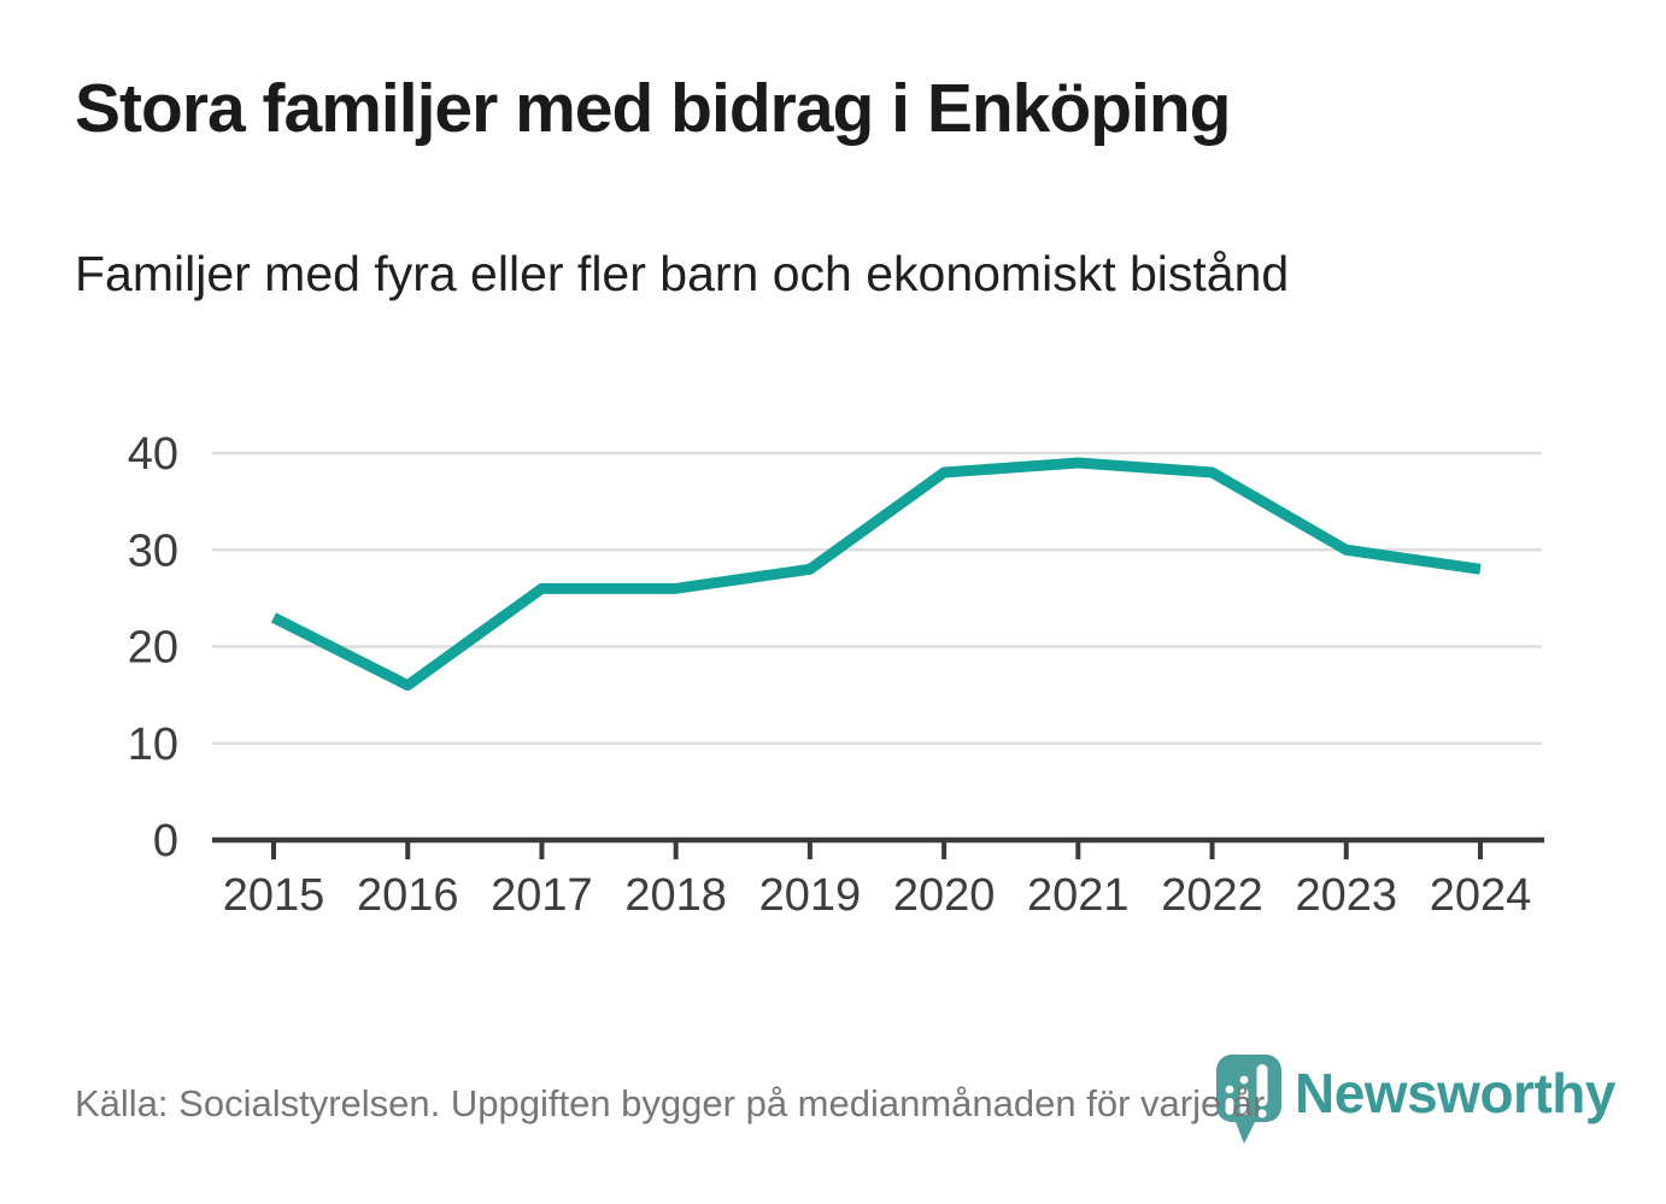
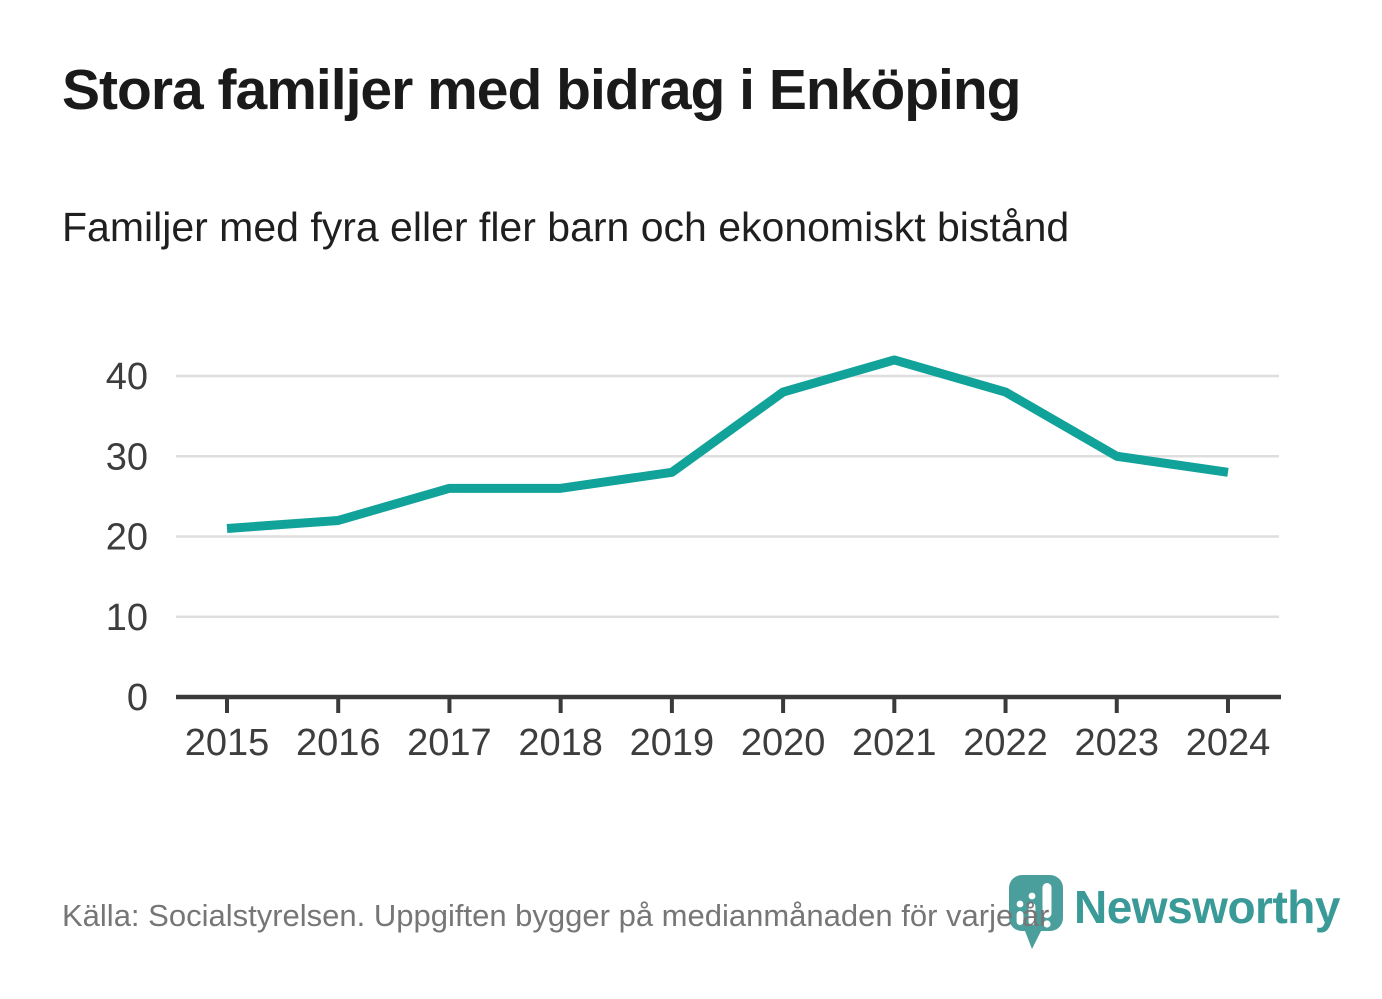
2015: 23 -> 21
2016: 16 -> 22
2021: 39 -> 42
